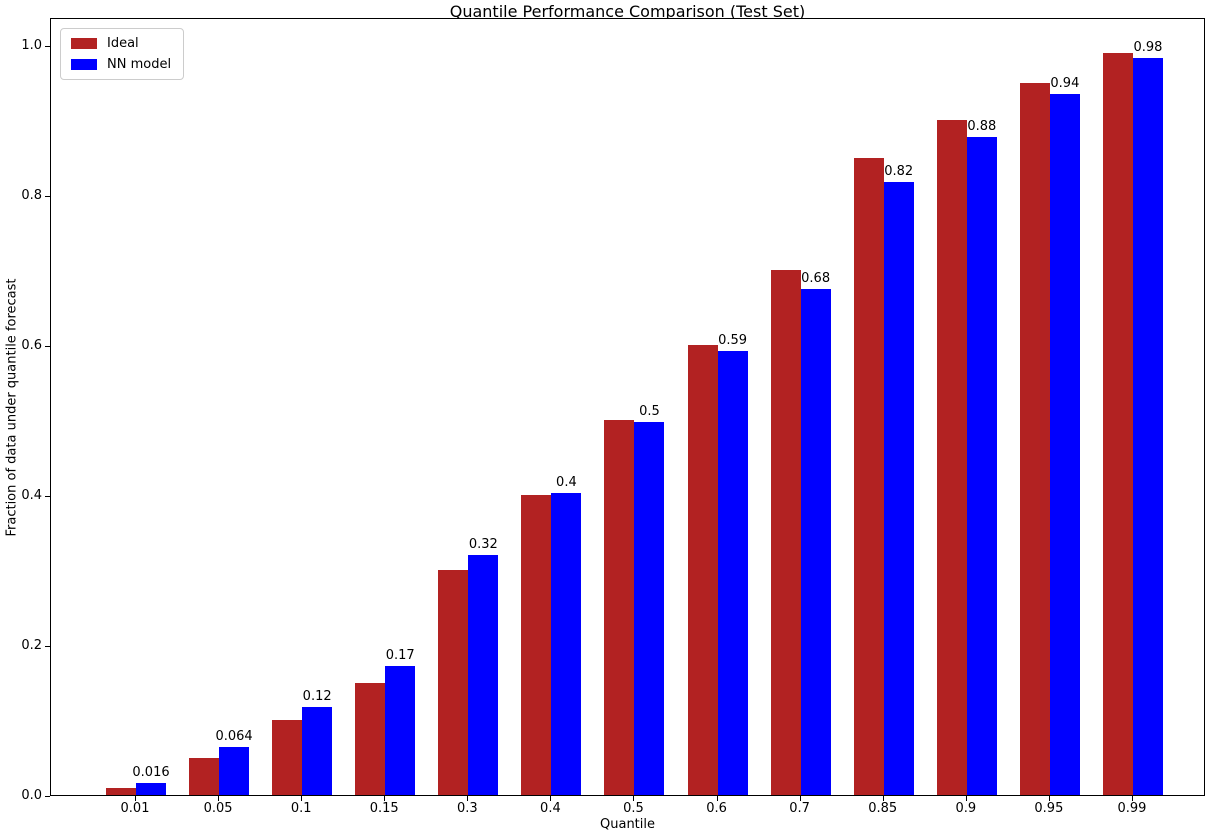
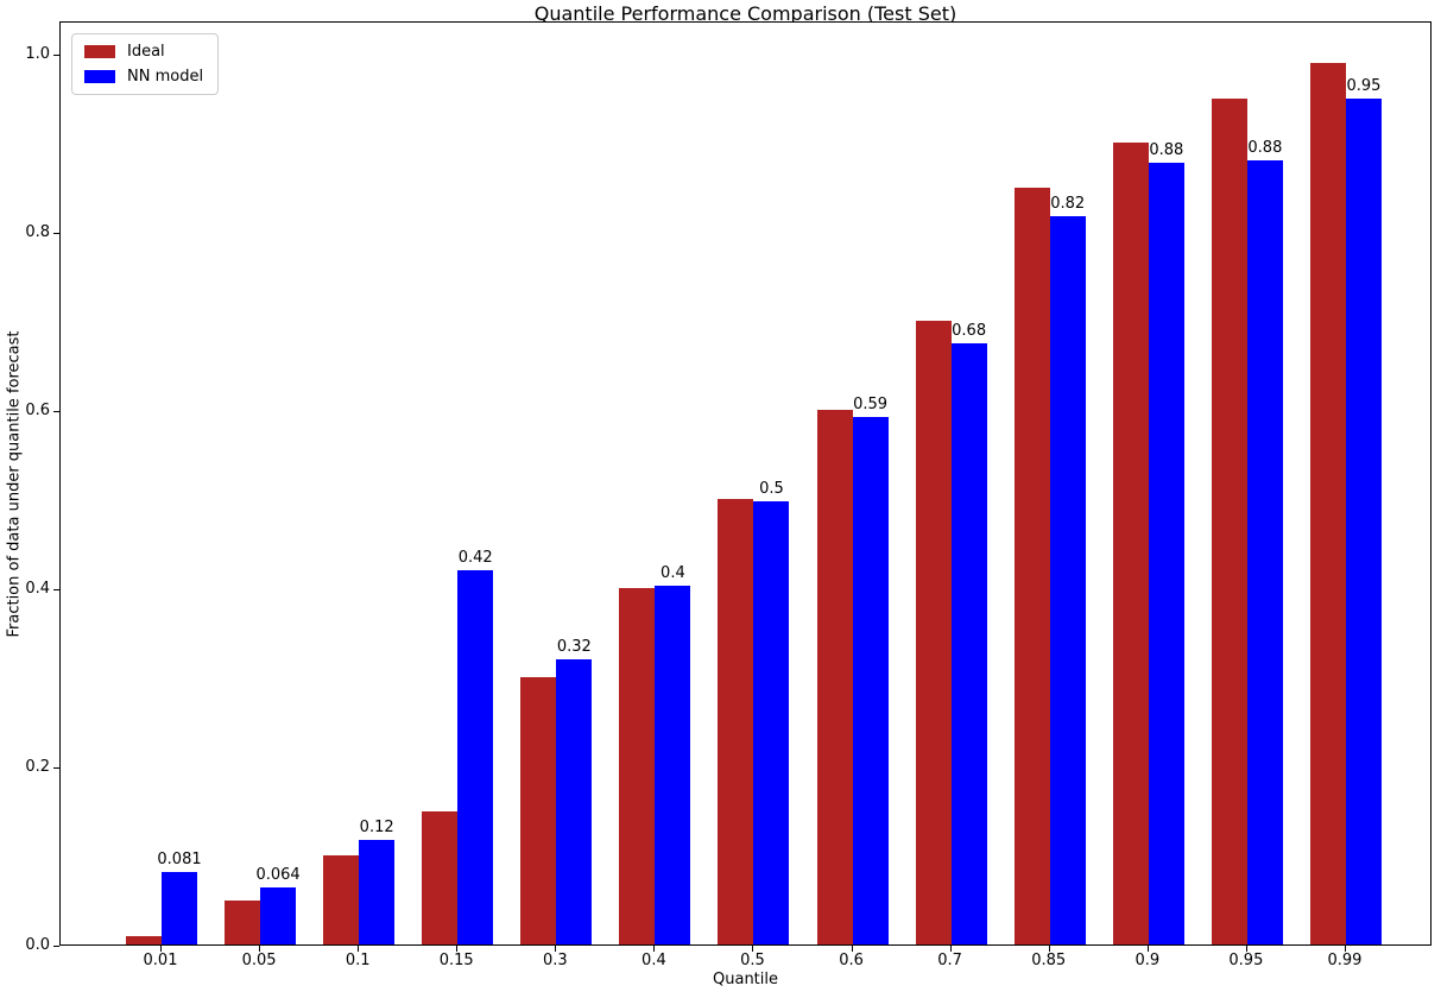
NN model/0.01: 0.016 -> 0.081
NN model/0.15: 0.17 -> 0.42
NN model/0.95: 0.94 -> 0.88
NN model/0.99: 0.98 -> 0.95
